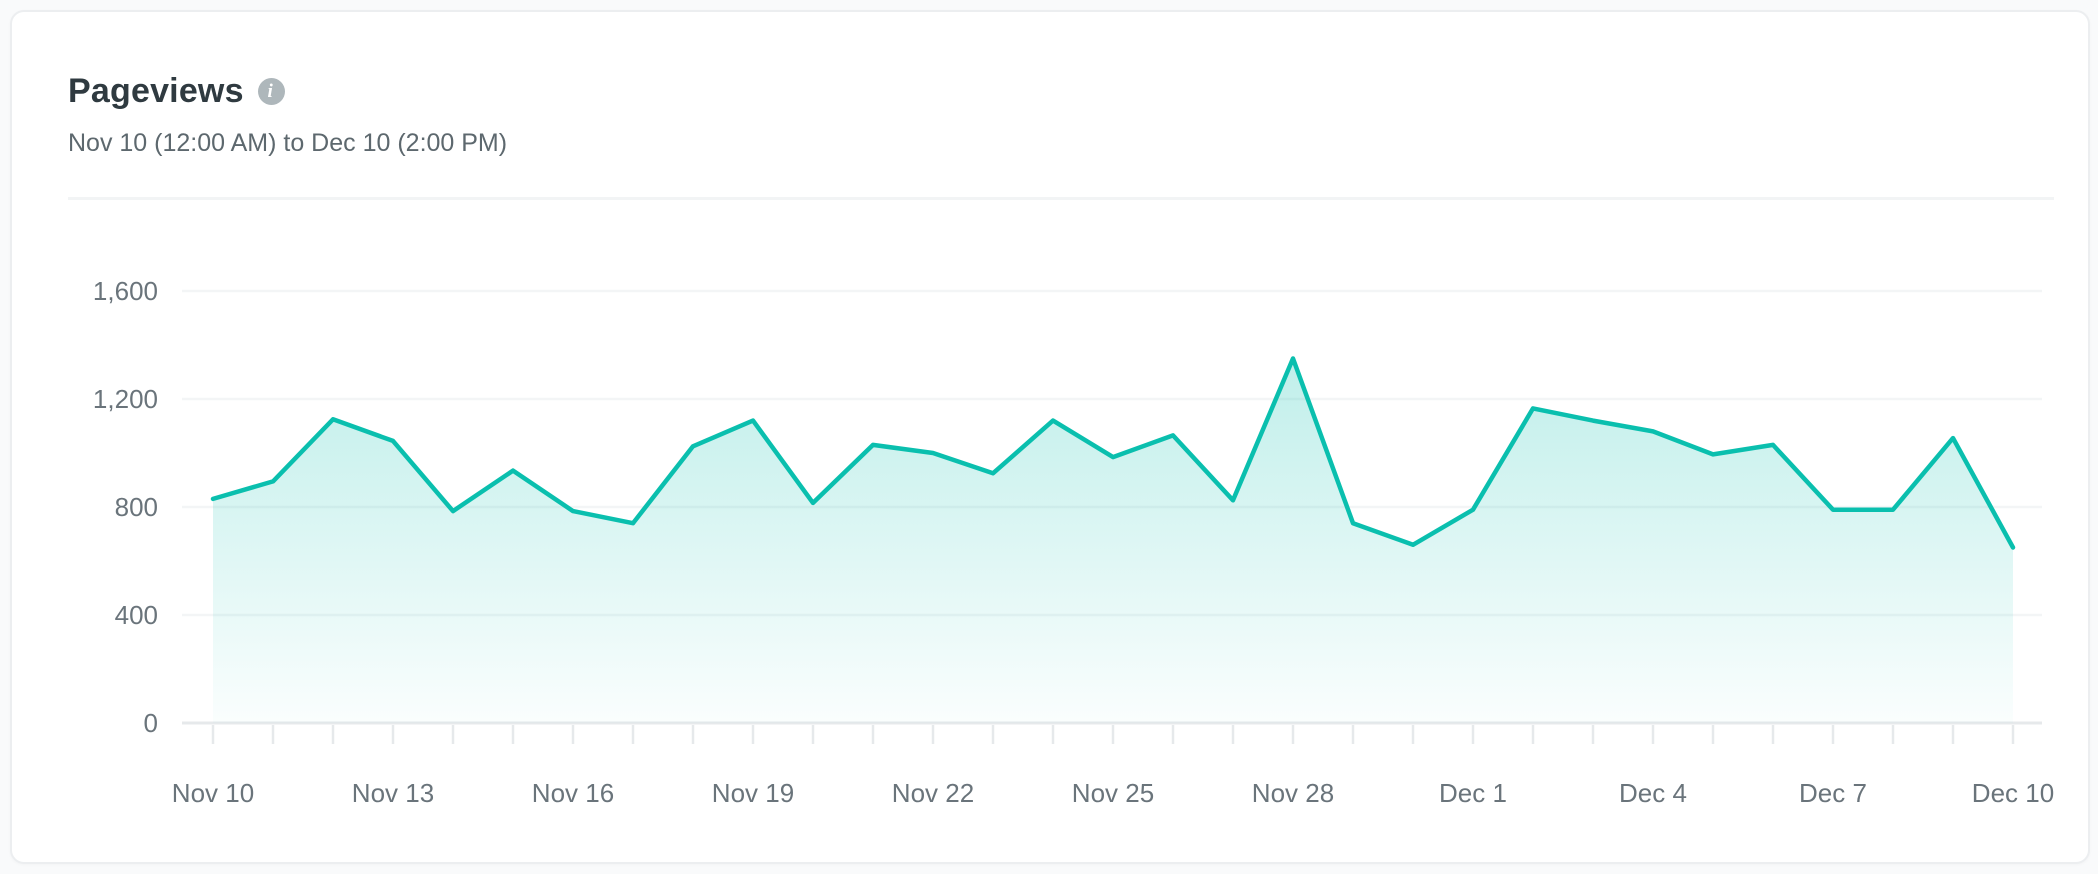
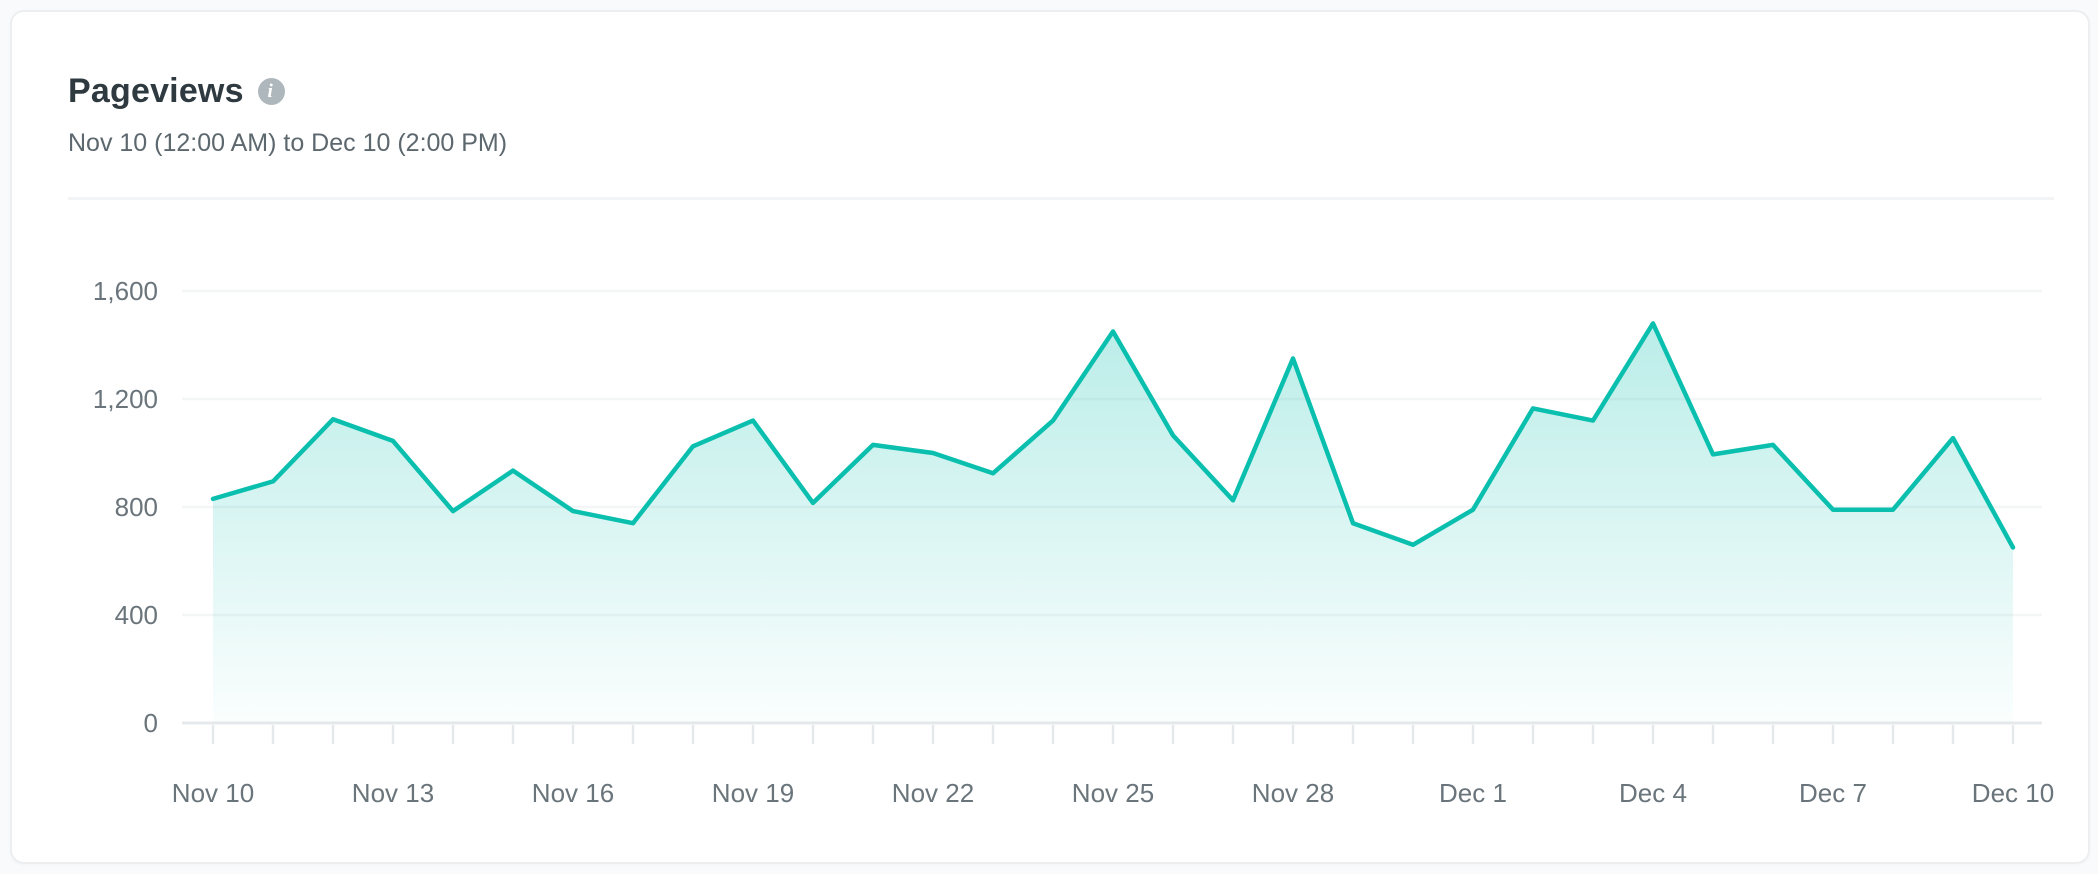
Nov 25: 980 -> 1450
Dec 4: 1080 -> 1480
